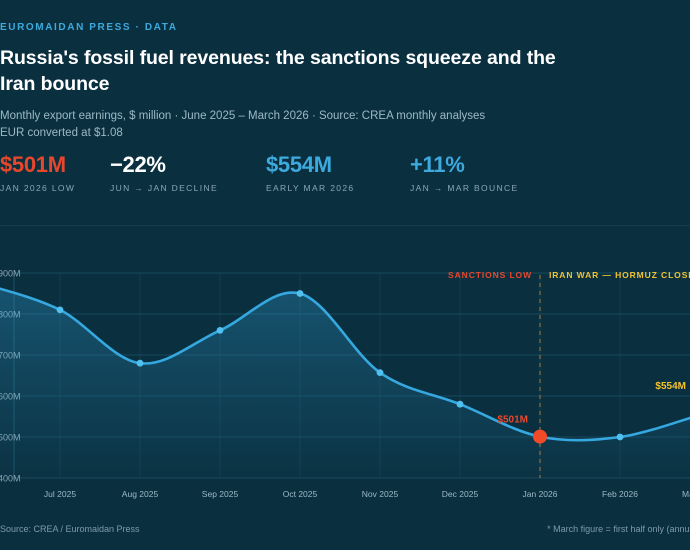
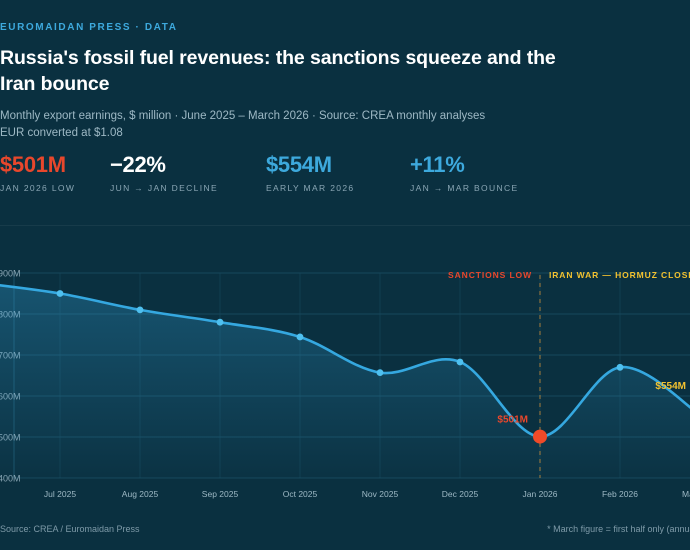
Jul 2025: 810M -> 850M
Aug 2025: 680M -> 810M
Sep 2025: 760M -> 780M
Oct 2025: 850M -> 740M
Dec 2025: 580M -> 680M
Feb 2026: 500M -> 670M
